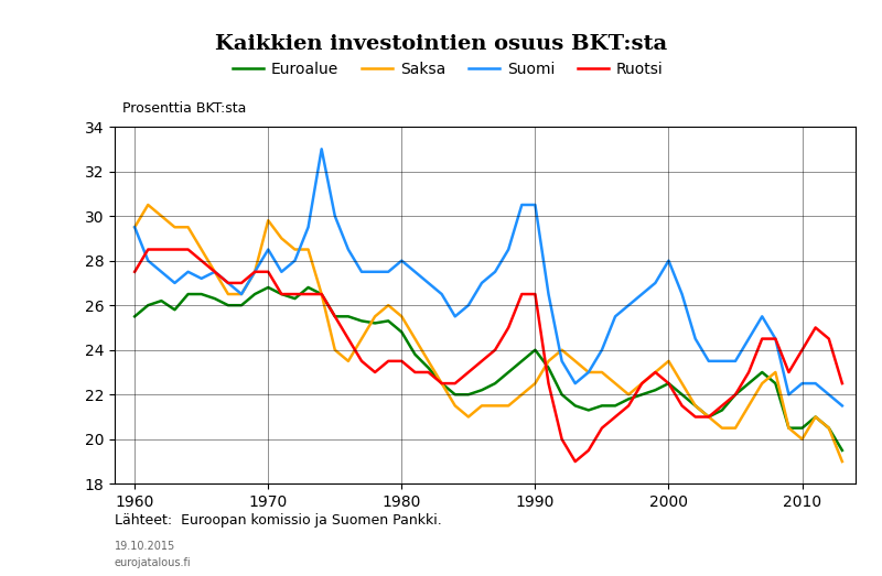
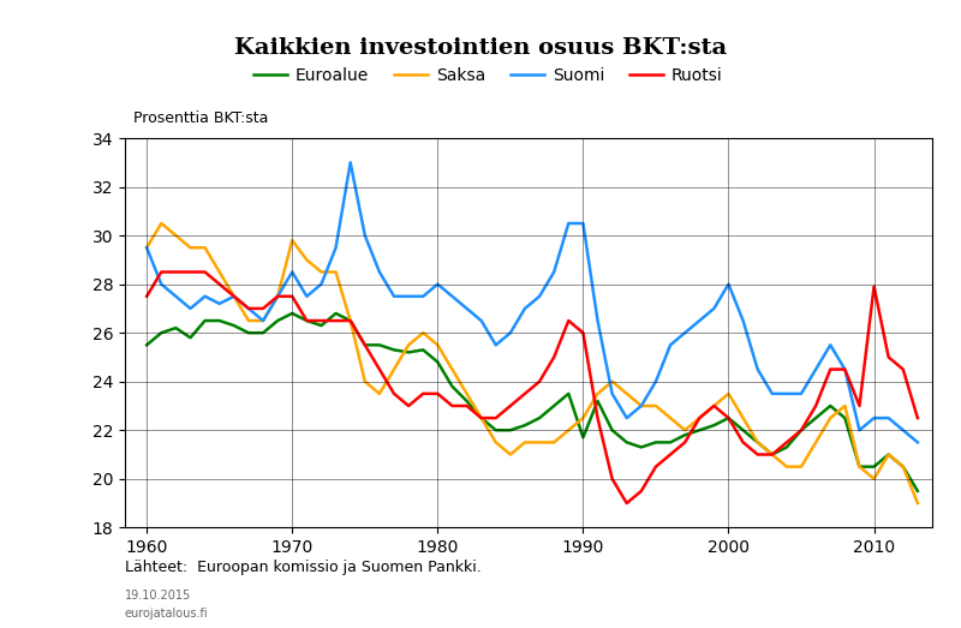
Euroalue/1990: 24.0 -> 21.7
Ruotsi/1990: 26.5 -> 26.0
Ruotsi/2010: 24.0 -> 27.9
